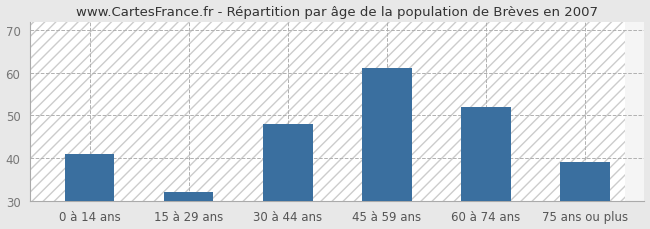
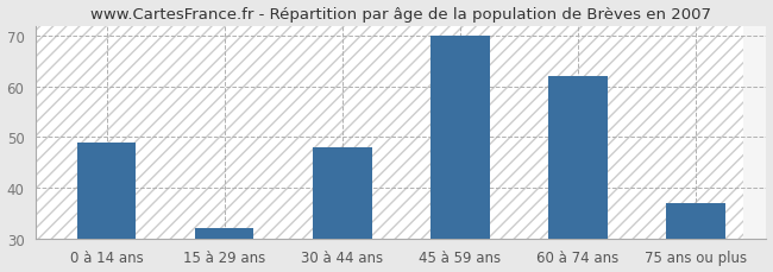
0 à 14 ans: 41 -> 49
45 à 59 ans: 61 -> 70
60 à 74 ans: 52 -> 62
75 ans ou plus: 39 -> 37
